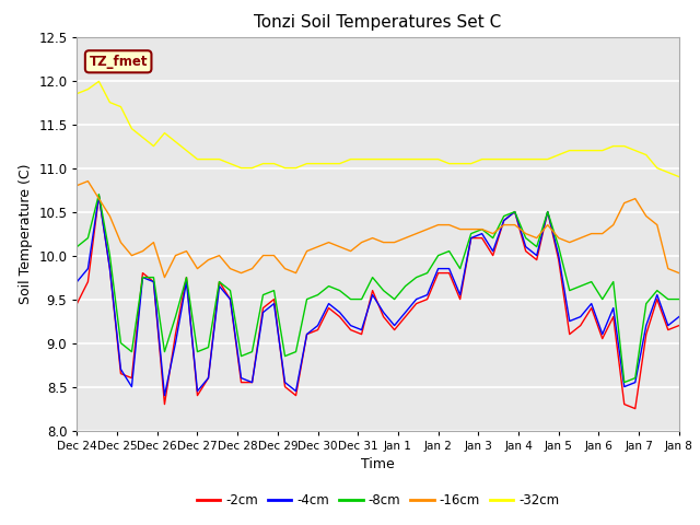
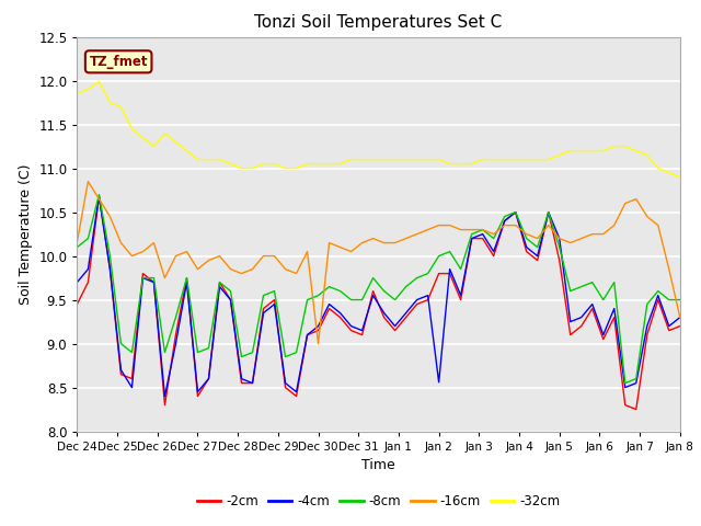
-16cm/Dec 24: 10.80 -> 10.16
-16cm/Dec 30: 10.10 -> 9.00
-4cm/Jan 2: 9.85 -> 8.56
-4cm/Jan 5: 10.00 -> 10.20
-16cm/Jan 8: 9.80 -> 9.30
